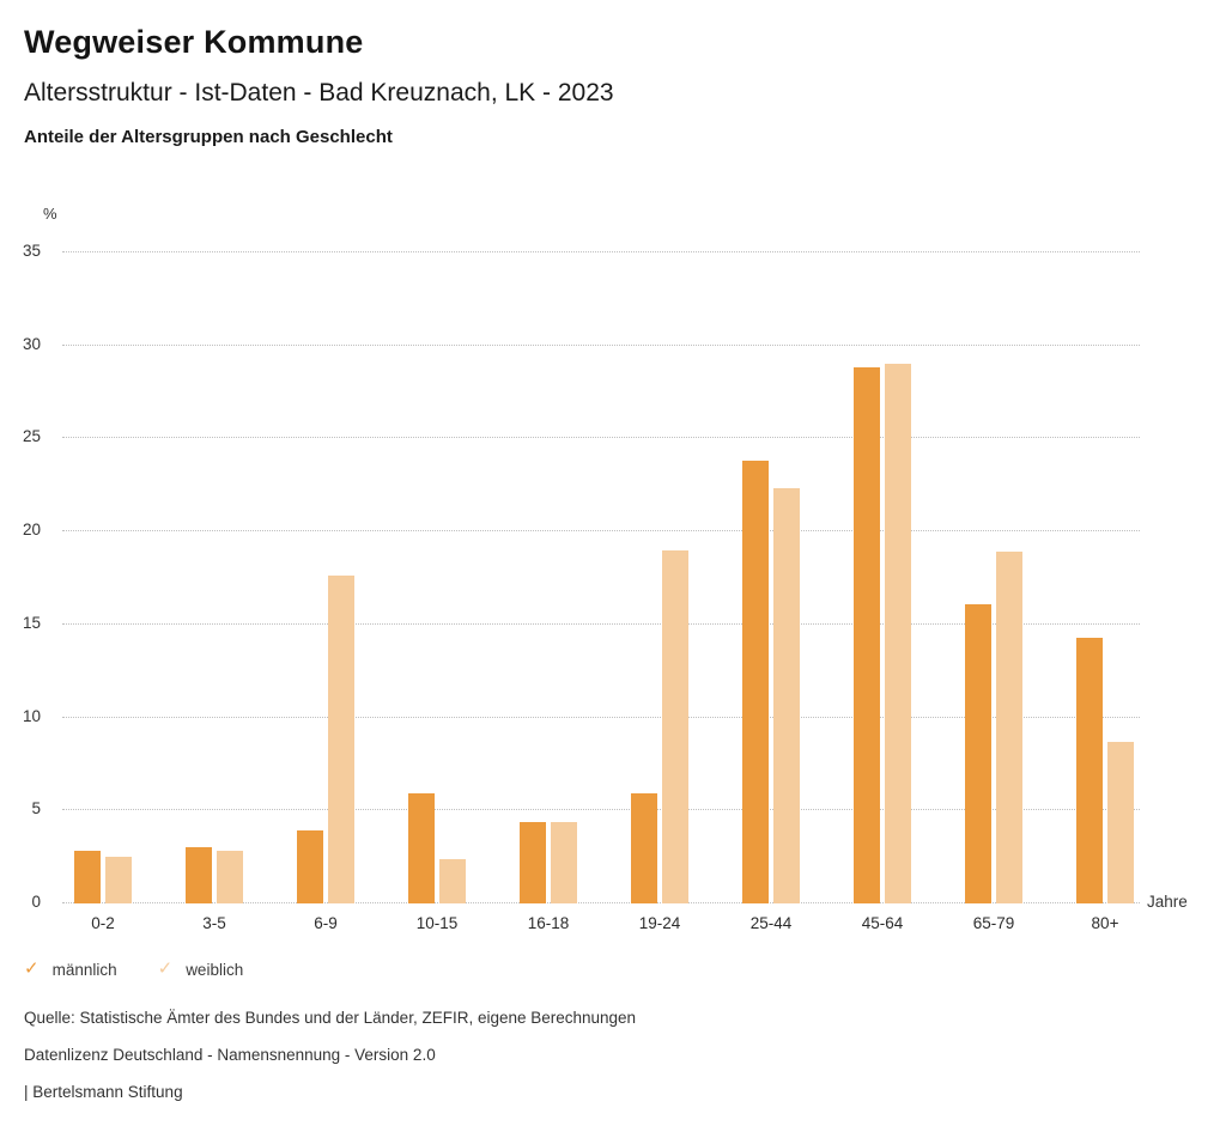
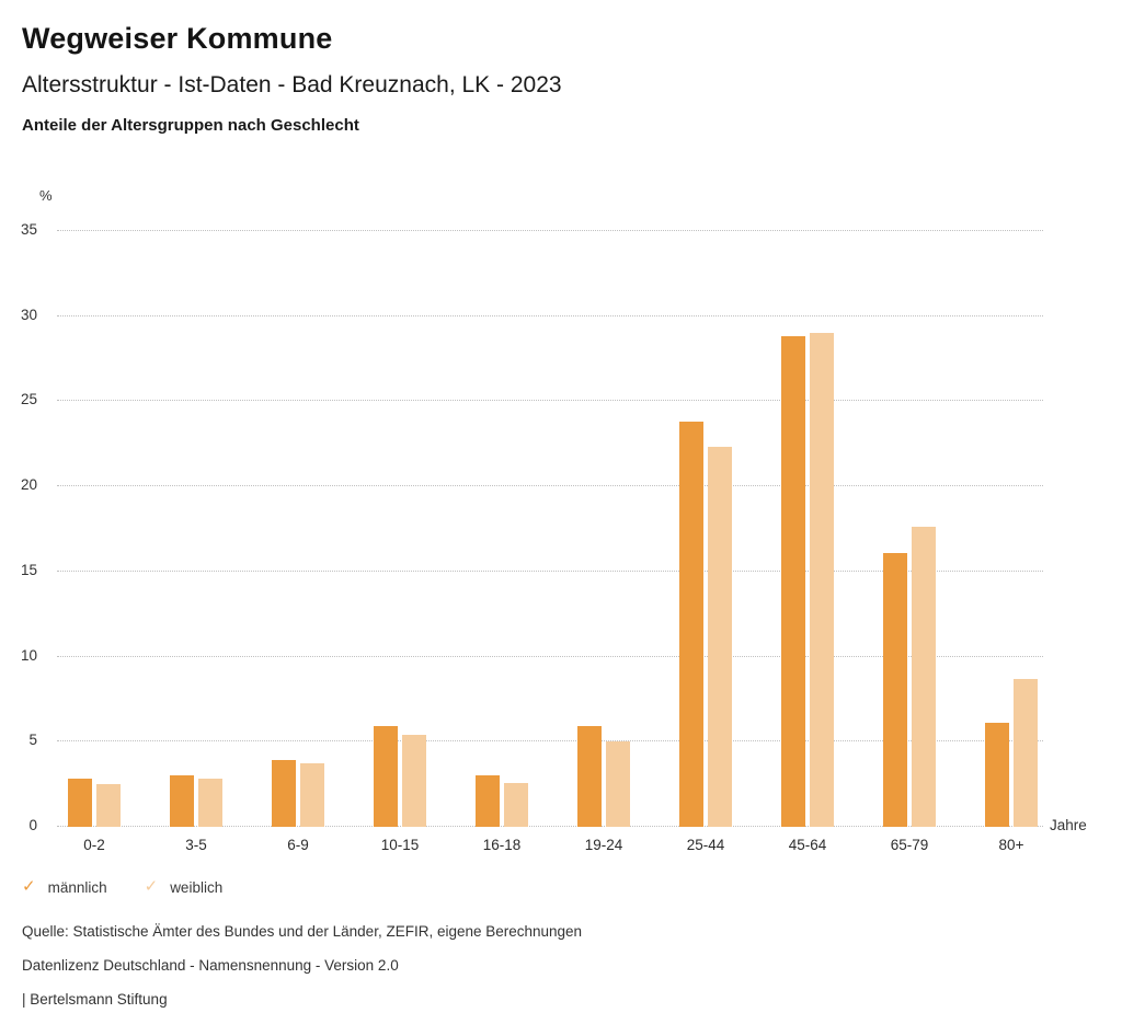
weiblich/6-9: 17.6 -> 3.7
weiblich/10-15: 2.4 -> 5.4
männlich/16-18: 4.4 -> 3.0
weiblich/16-18: 4.4 -> 2.6
weiblich/19-24: 19.0 -> 5.0
weiblich/65-79: 18.9 -> 17.6
männlich/80+: 14.3 -> 6.1
